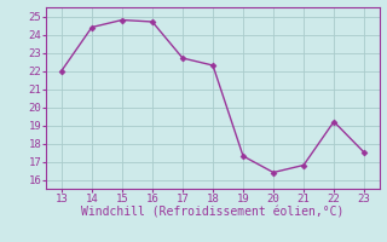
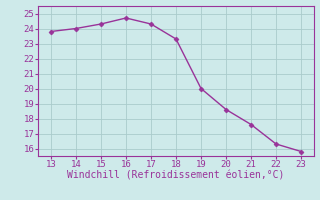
13: 22.0 -> 23.8
14: 24.4 -> 24.0
15: 24.8 -> 24.3
17: 22.7 -> 24.3
18: 22.3 -> 23.3
19: 17.3 -> 20.0
20: 16.4 -> 18.6
21: 16.8 -> 17.6
22: 19.2 -> 16.3
23: 17.5 -> 15.8
